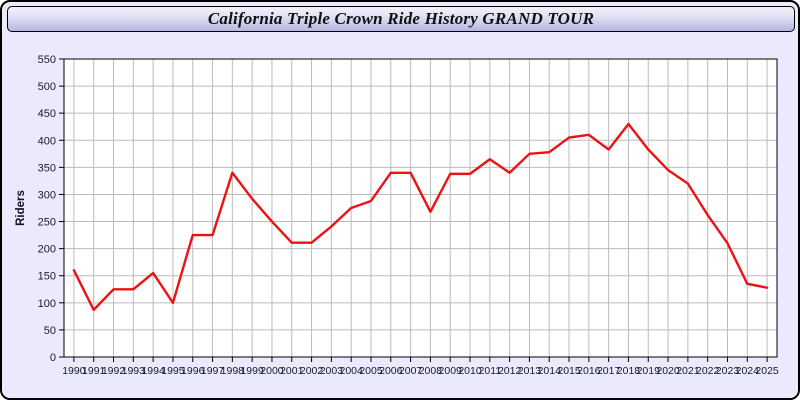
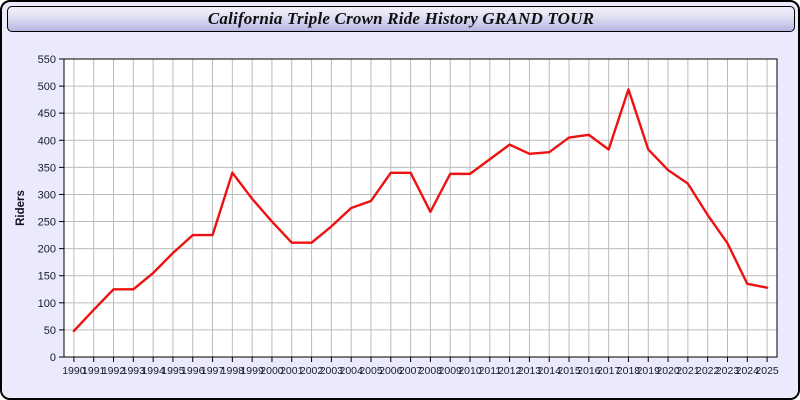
1990: 160 -> 50
1995: 100 -> 190
2012: 340 -> 390
2018: 430 -> 490
